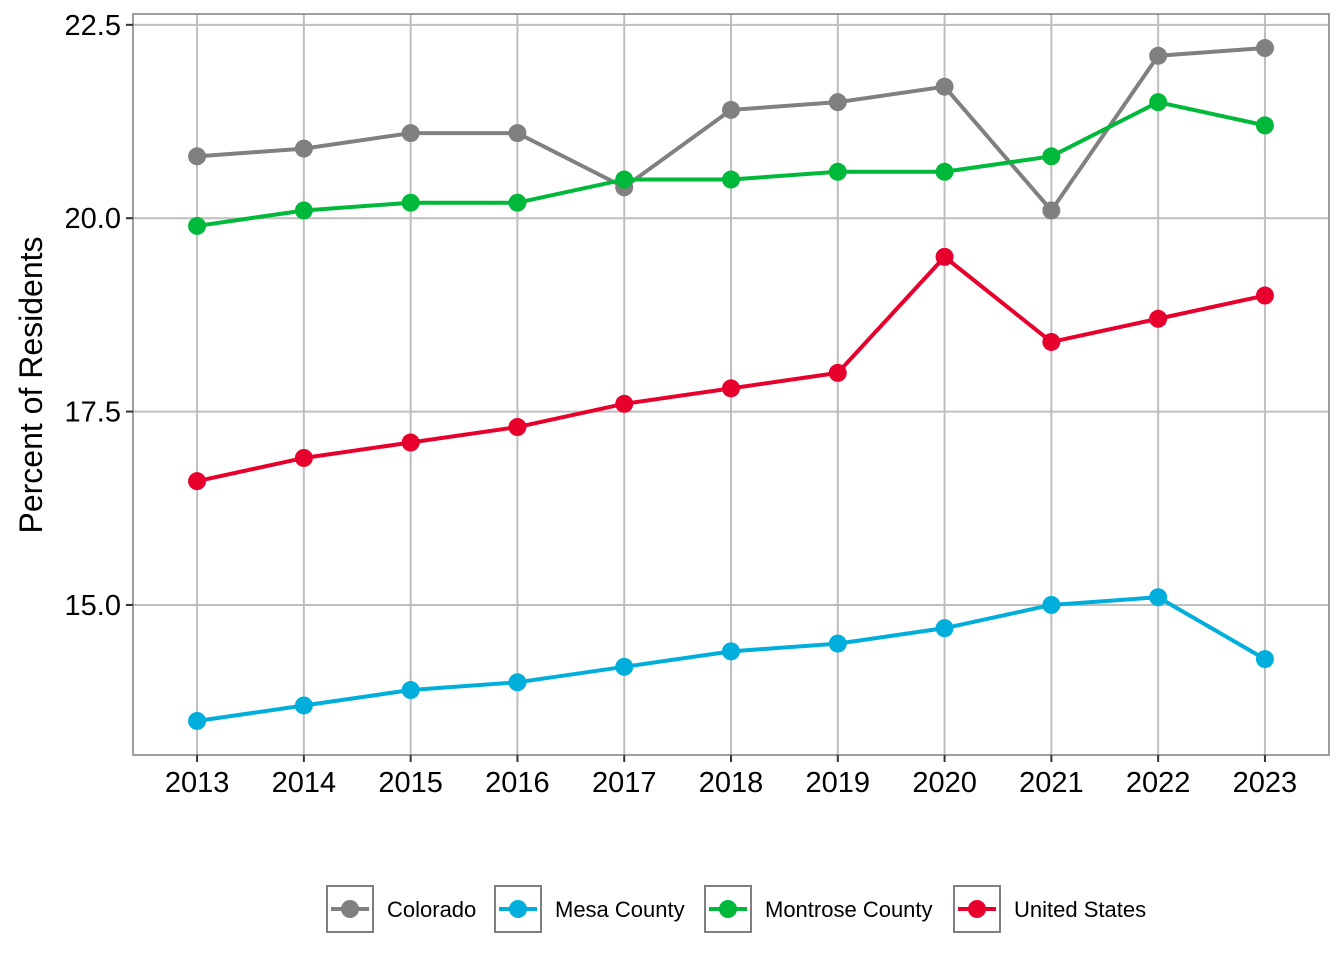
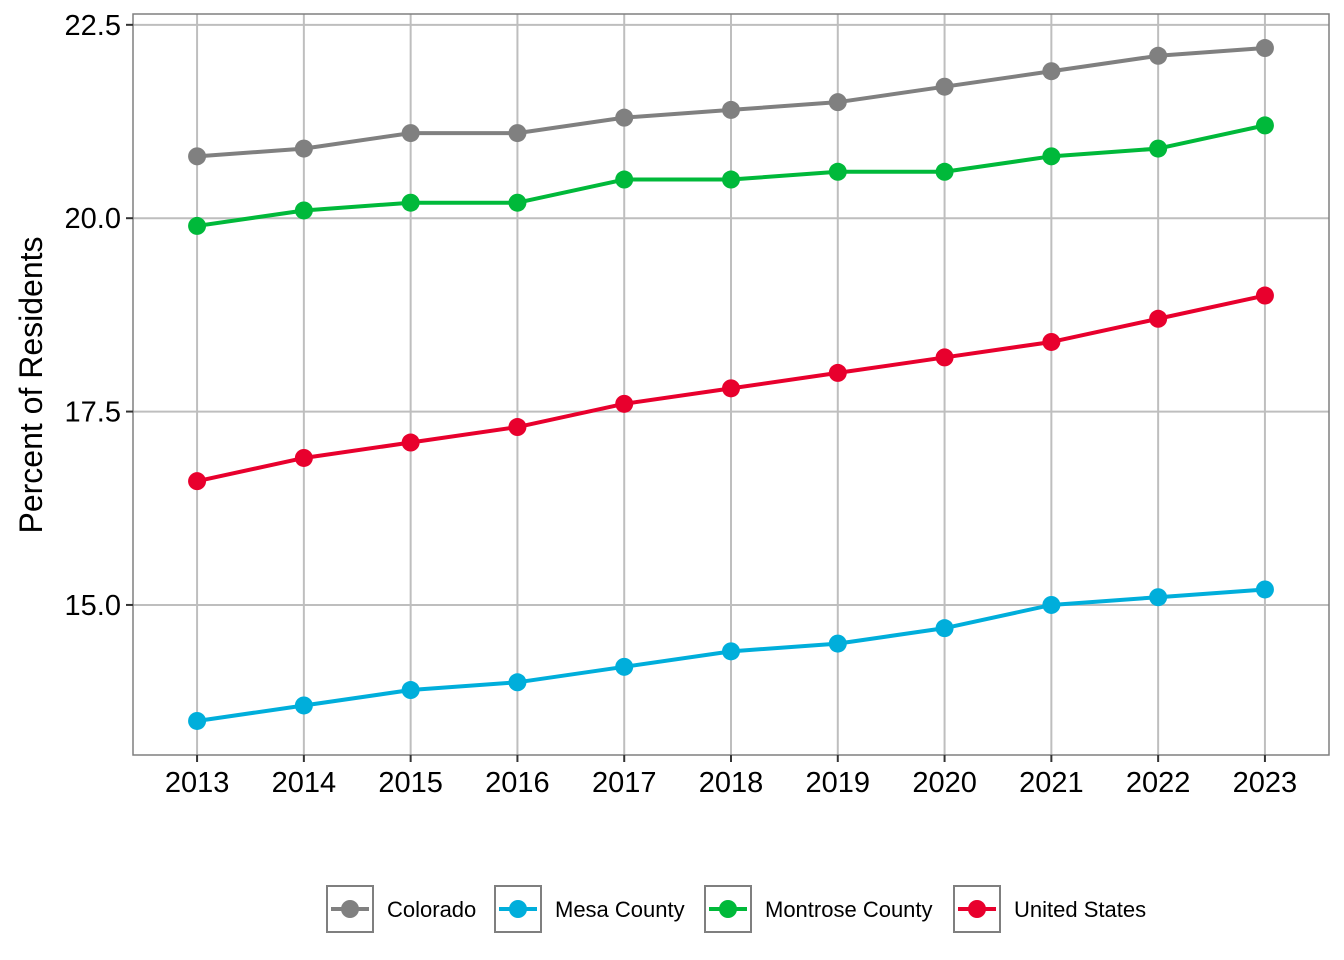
Colorado/2017: 20.4 -> 21.3
United States/2020: 19.5 -> 18.2
Colorado/2021: 20.1 -> 21.9
Montrose County/2022: 21.5 -> 20.9
Mesa County/2023: 14.3 -> 15.2
